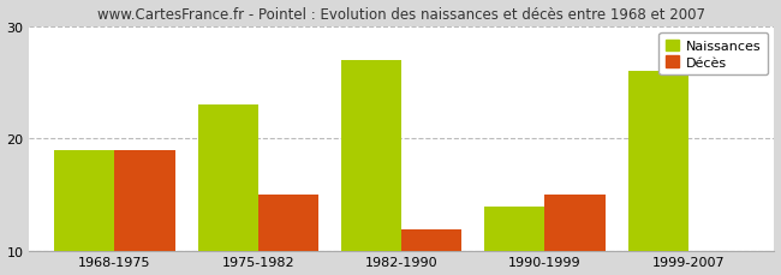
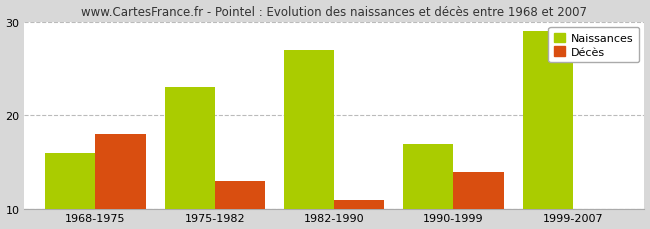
Naissances/1968-1975: 19 -> 16
Décès/1968-1975: 19 -> 18
Décès/1975-1982: 15 -> 13
Décès/1982-1990: 12 -> 11
Naissances/1990-1999: 14 -> 17
Décès/1990-1999: 15 -> 14
Naissances/1999-2007: 26 -> 29
